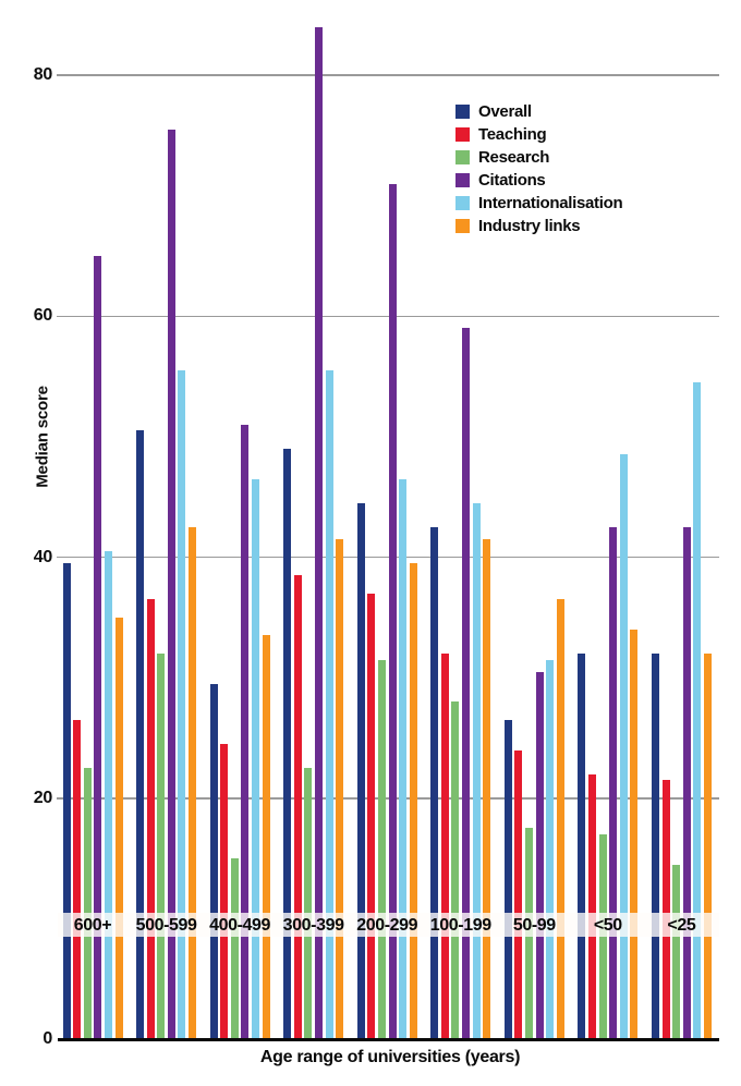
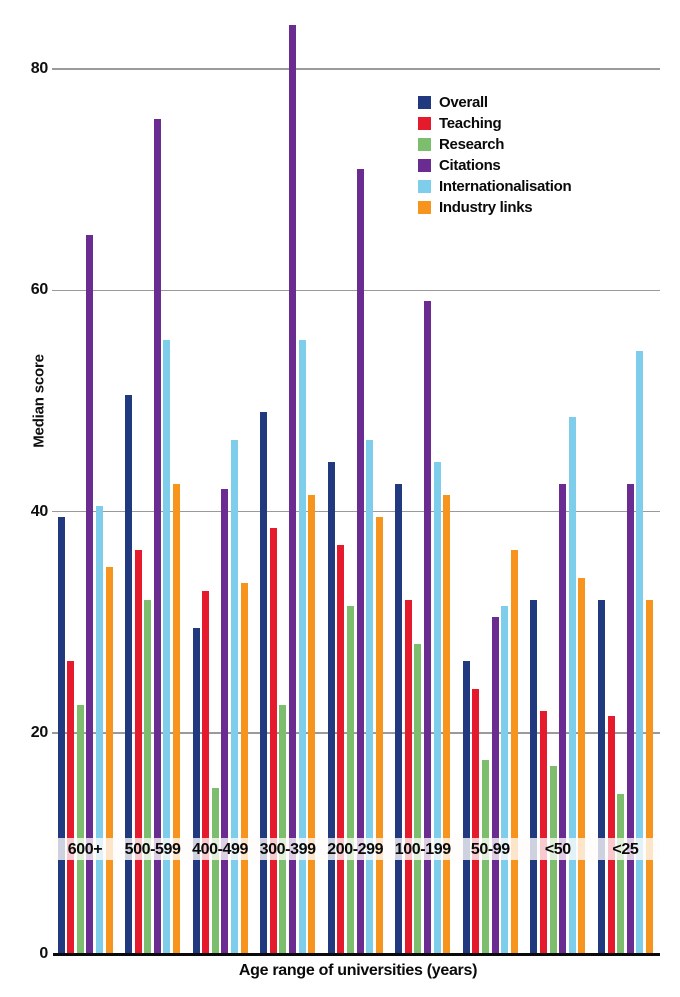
Teaching/400-499: 24.5 -> 32.8
Citations/400-499: 51.0 -> 42.0
